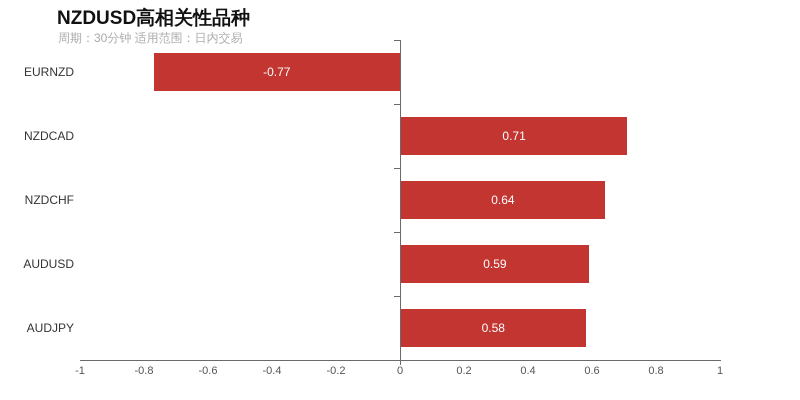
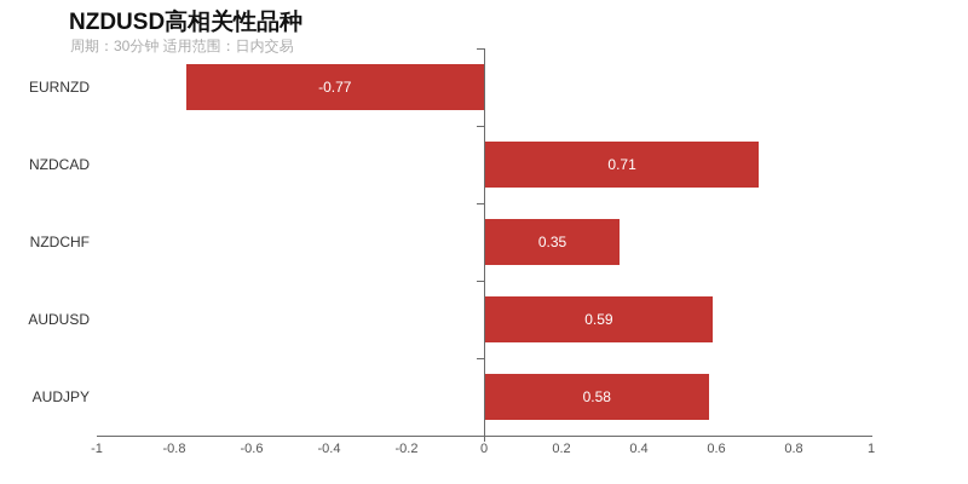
NZDCHF: 0.64 -> 0.35
